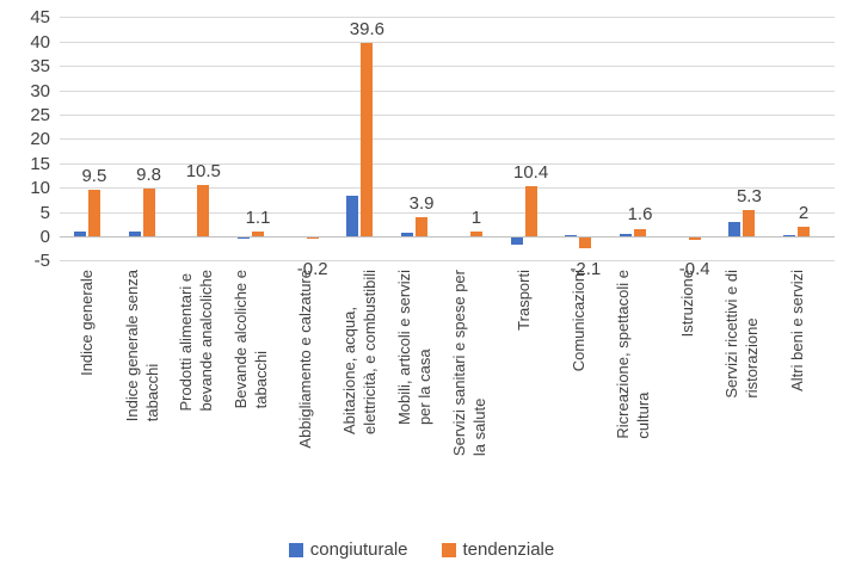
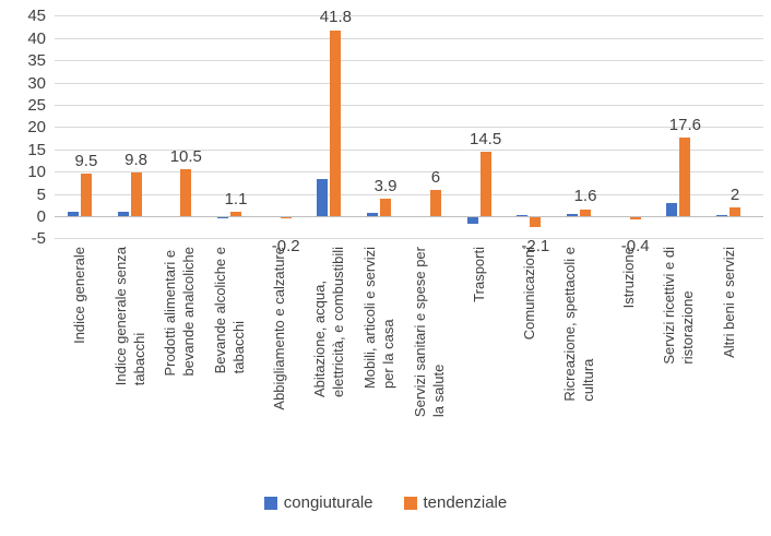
tendenziale/Abitazione, acqua, elettricità, e combustibili: 39.6 -> 41.8
tendenziale/Servizi sanitari e spese per la salute: 1 -> 6
tendenziale/Trasporti: 10.4 -> 14.5
tendenziale/Servizi ricettivi e di ristorazione: 5.3 -> 17.6
